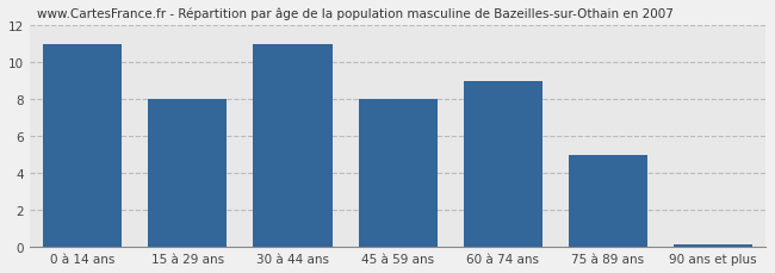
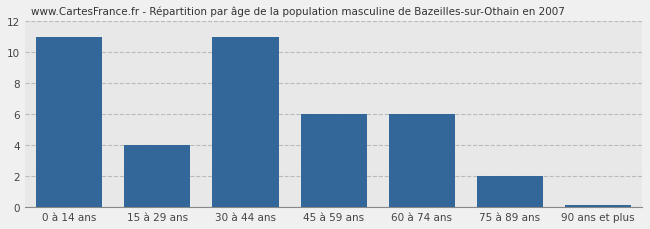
15 à 29 ans: 8.0 -> 4.0
45 à 59 ans: 8.0 -> 6.0
60 à 74 ans: 9.0 -> 6.0
75 à 89 ans: 5.0 -> 2.0
